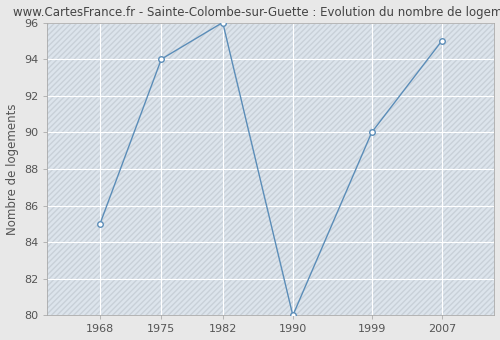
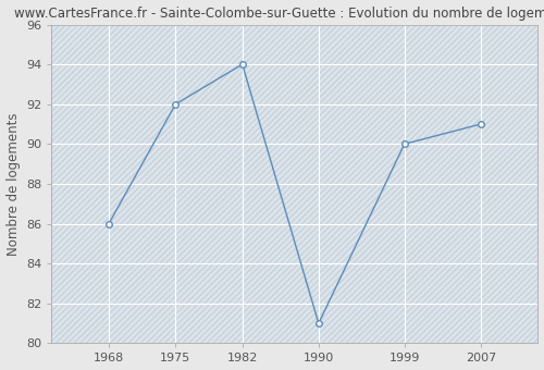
1968: 85 -> 86
1975: 94 -> 92
1982: 96 -> 94
1990: 80 -> 81
2007: 95 -> 91
